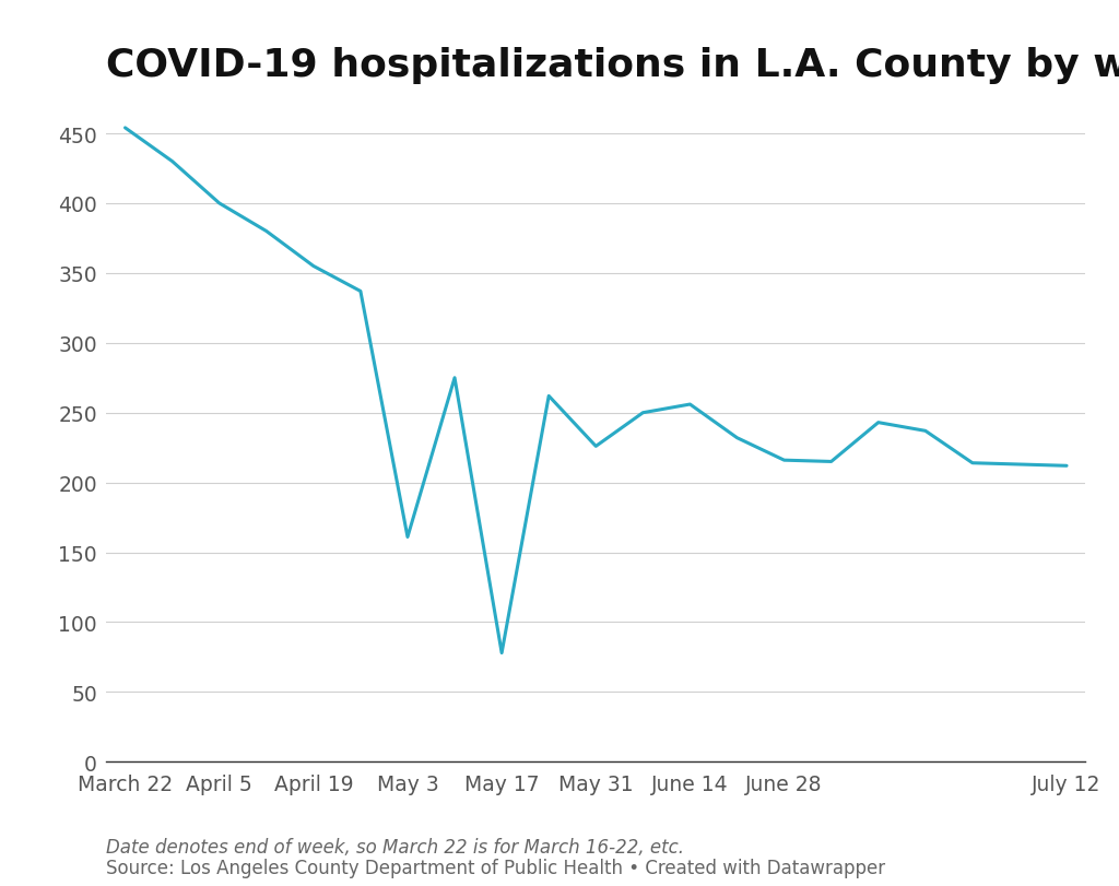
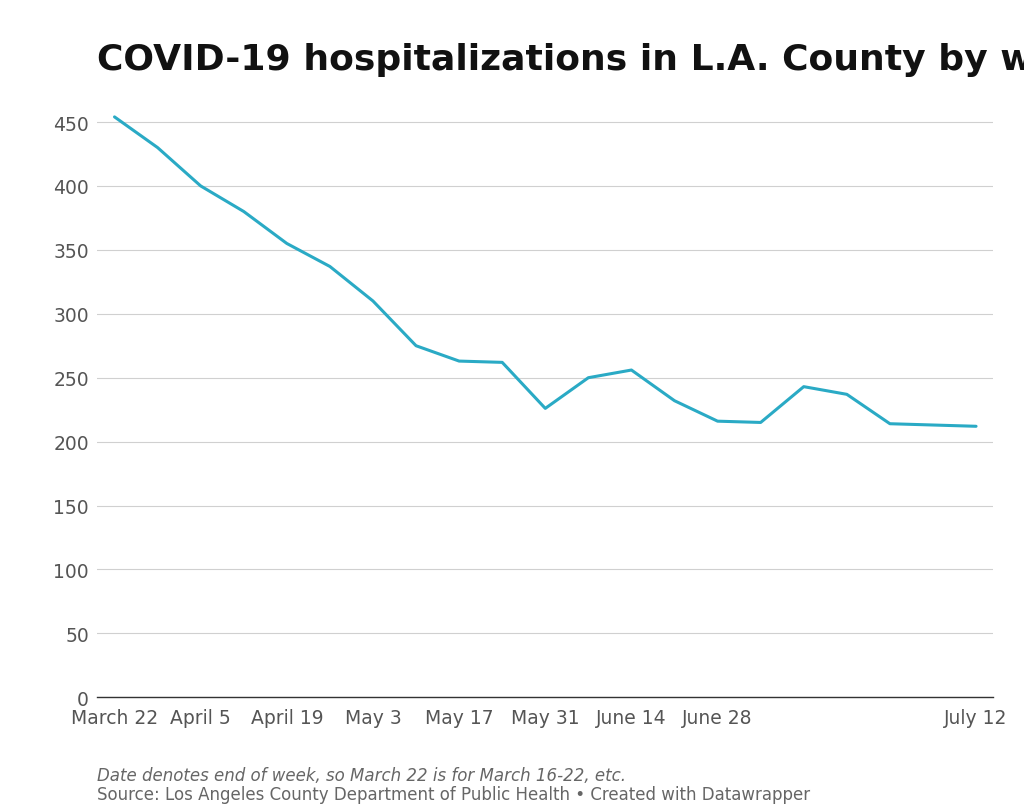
May 3: 161 -> 310
May 17: 78 -> 263
